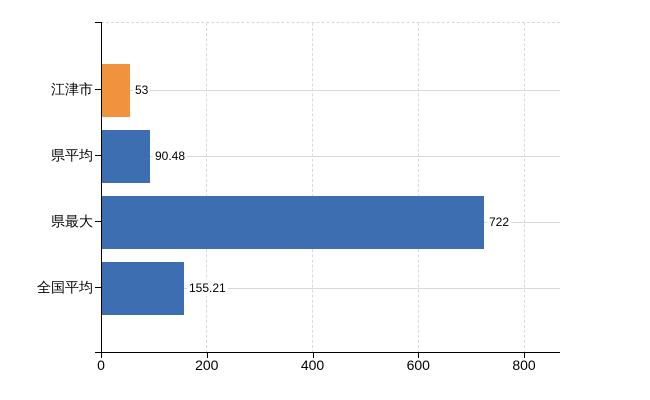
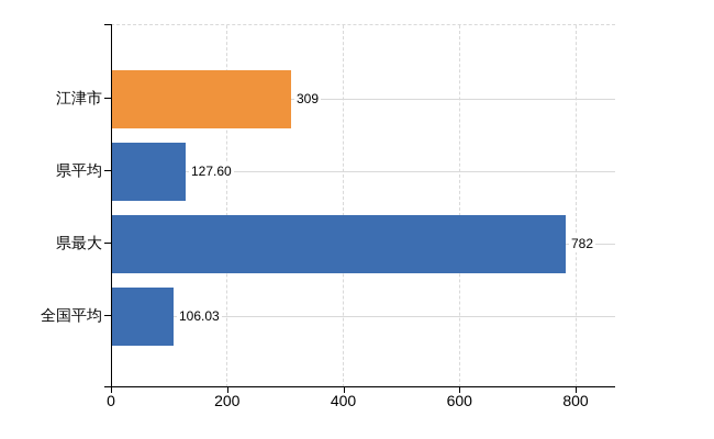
江津市: 53 -> 309
県平均: 90.48 -> 127.60
県最大: 722 -> 782
全国平均: 155.21 -> 106.03
